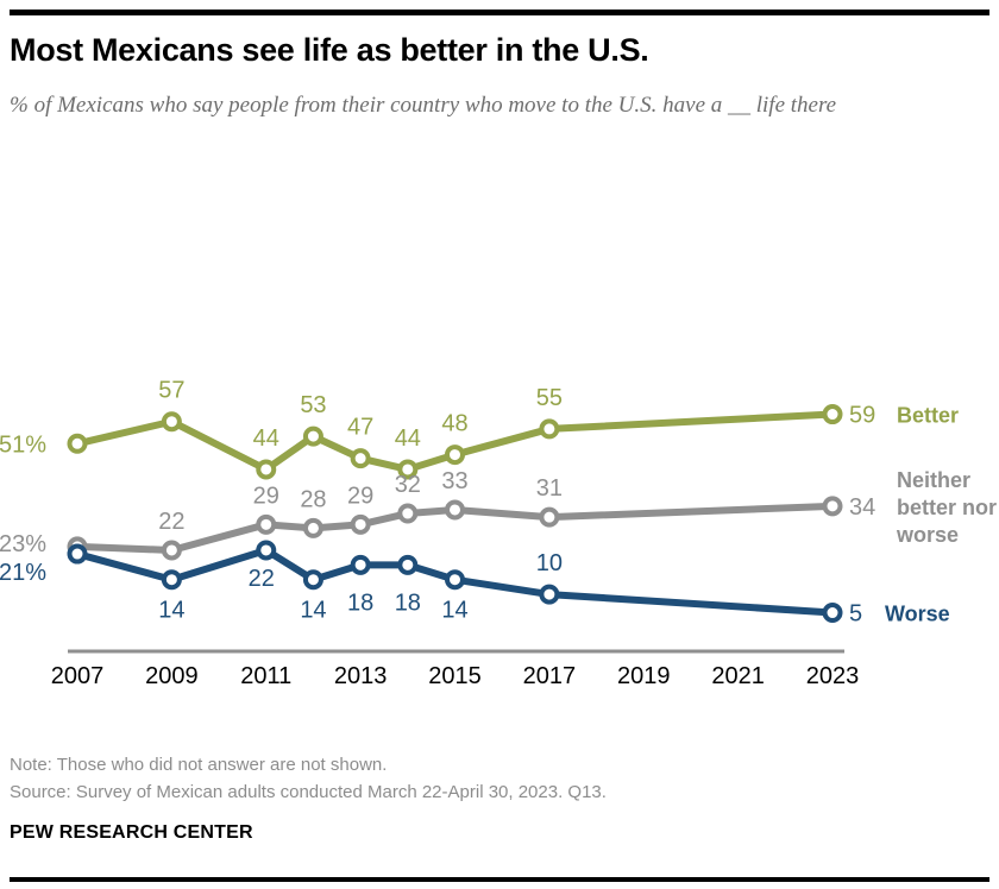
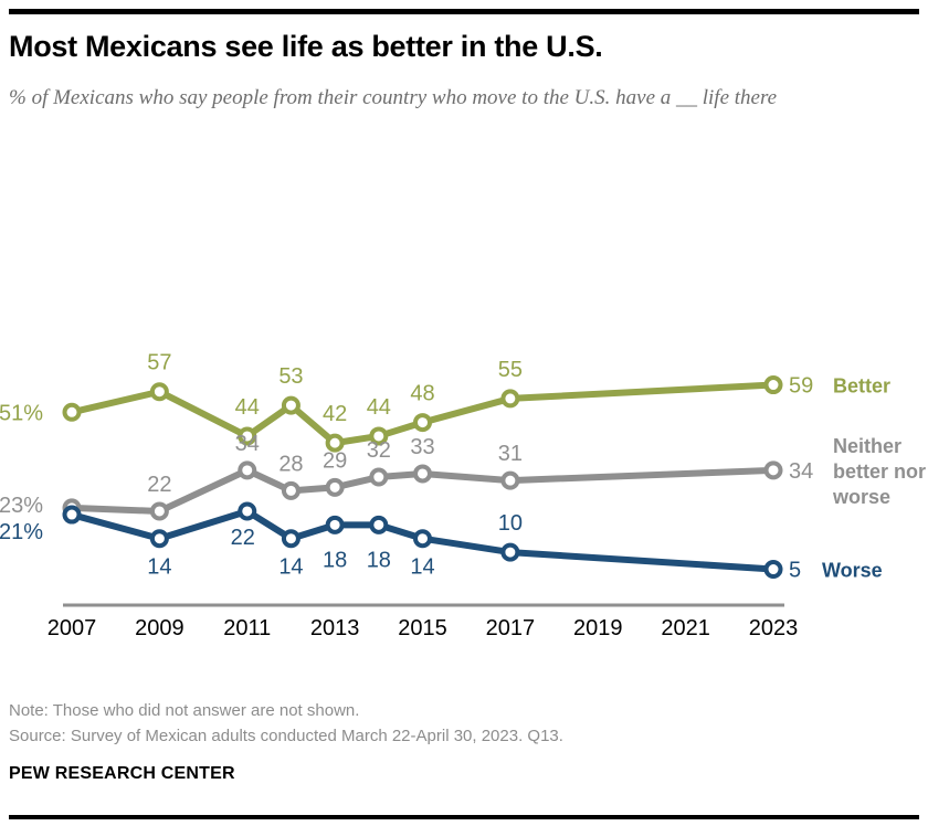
Neither better nor worse/2011: 29 -> 34
Better/2013: 47 -> 42
